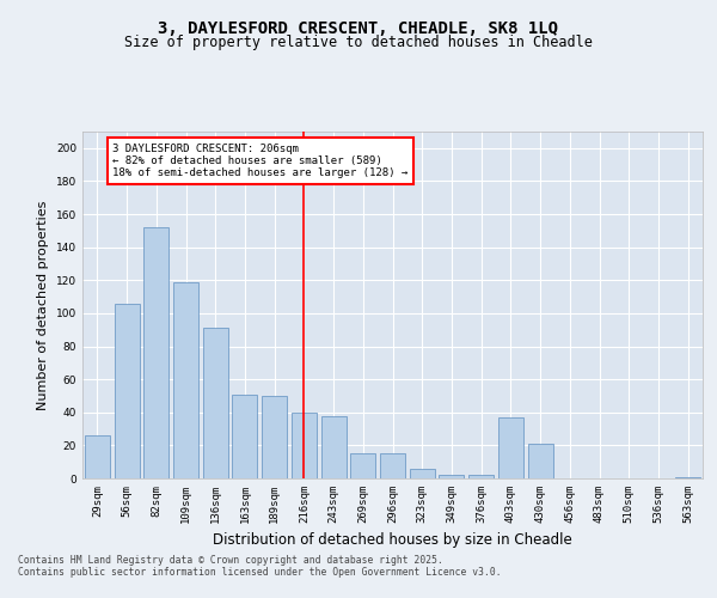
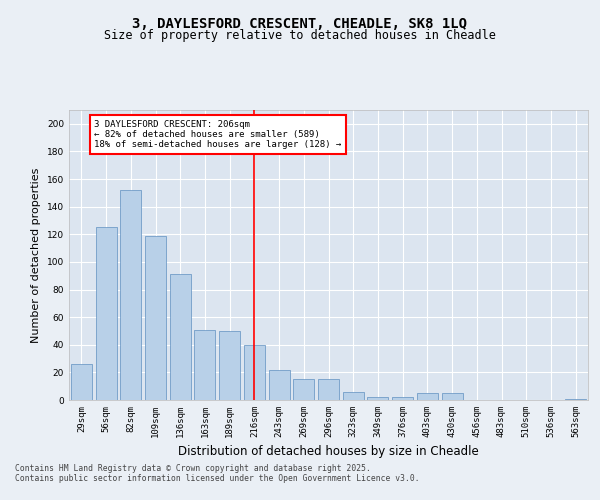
56sqm: 106 -> 125
243sqm: 38 -> 22
403sqm: 37 -> 5
430sqm: 21 -> 5
